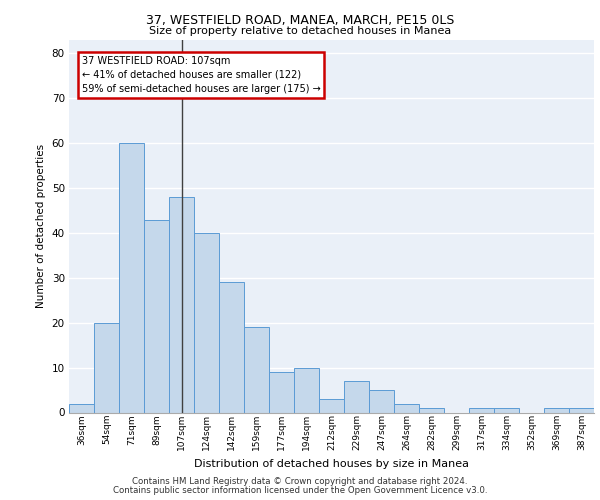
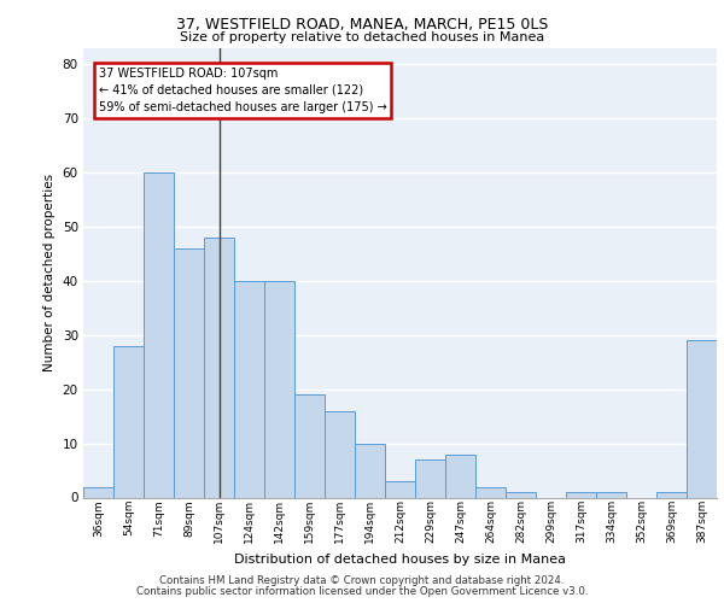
54sqm: 20 -> 28
89sqm: 43 -> 46
142sqm: 29 -> 40
177sqm: 9 -> 16
247sqm: 5 -> 8
387sqm: 1 -> 29
